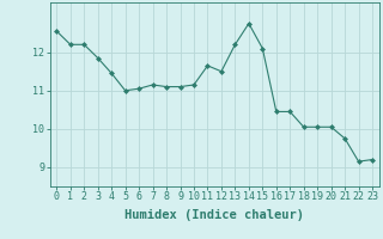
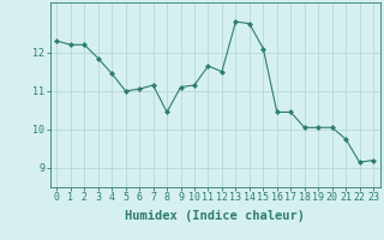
0: 12.55 -> 12.30
8: 11.10 -> 10.45
13: 12.20 -> 12.80
